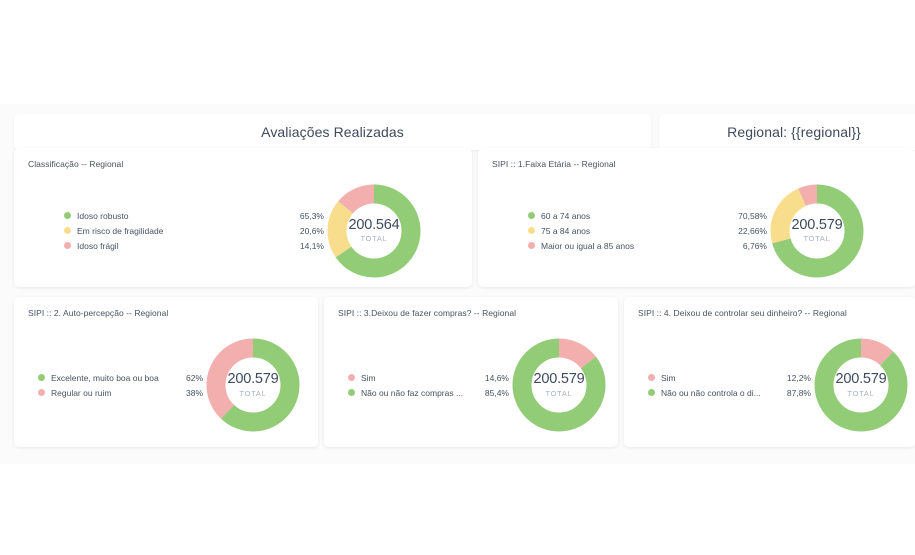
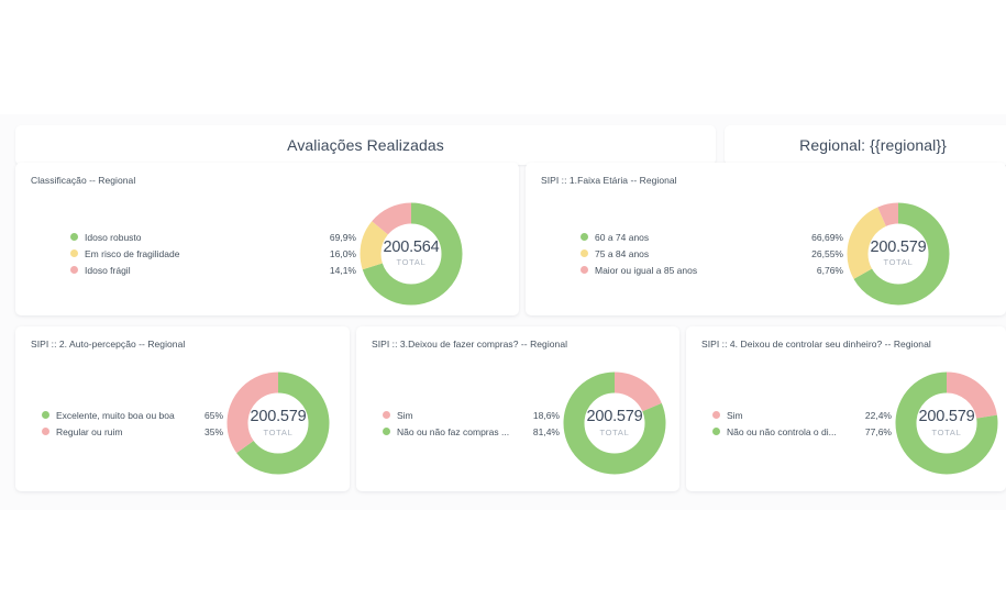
Classificação -- Regional/Idoso robusto: 65,3% -> 69,9%
Classificação -- Regional/Em risco de fragilidade: 20,6% -> 16,0%
SIPI :: 1.Faixa Etária -- Regional/60 a 74 anos: 70,58% -> 66,69%
SIPI :: 1.Faixa Etária -- Regional/75 a 84 anos: 22,66% -> 26,55%
SIPI :: 2. Auto-percepção -- Regional/Excelente, muito boa ou boa: 62% -> 65%
SIPI :: 2. Auto-percepção -- Regional/Regular ou ruim: 38% -> 35%
SIPI :: 3.Deixou de fazer compras? -- Regional/Sim: 14,6% -> 18,6%
SIPI :: 3.Deixou de fazer compras? -- Regional/Não ou não faz compras ...: 85,4% -> 81,4%
SIPI :: 4. Deixou de controlar seu dinheiro? -- Regional/Sim: 12,2% -> 22,4%
SIPI :: 4. Deixou de controlar seu dinheiro? -- Regional/Não ou não controla o di...: 87,8% -> 77,6%
